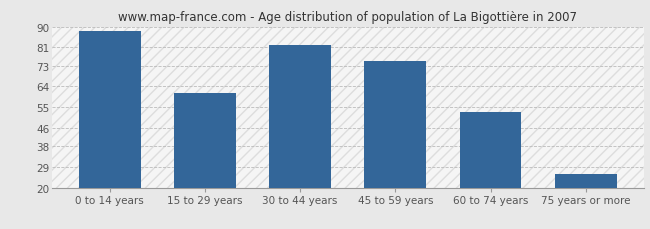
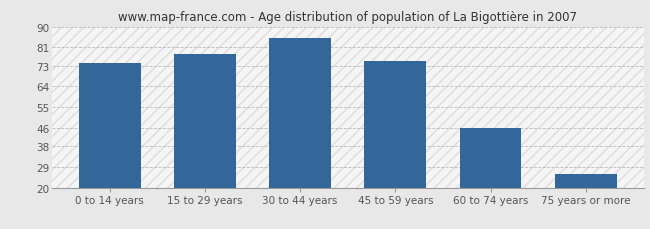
0 to 14 years: 88 -> 74
15 to 29 years: 61 -> 78
30 to 44 years: 82 -> 85
60 to 74 years: 53 -> 46
